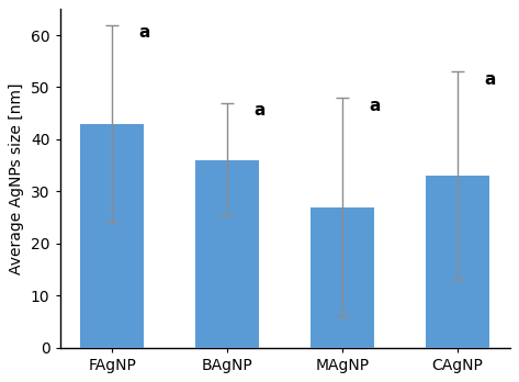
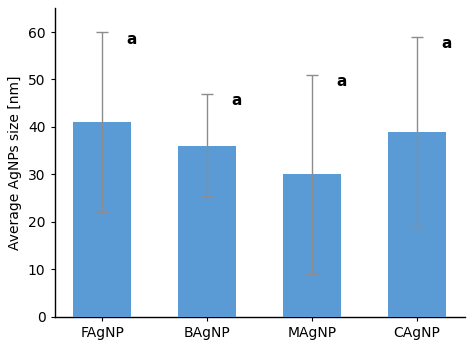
FAgNP: 43 -> 41
MAgNP: 27 -> 30
CAgNP: 33 -> 39
